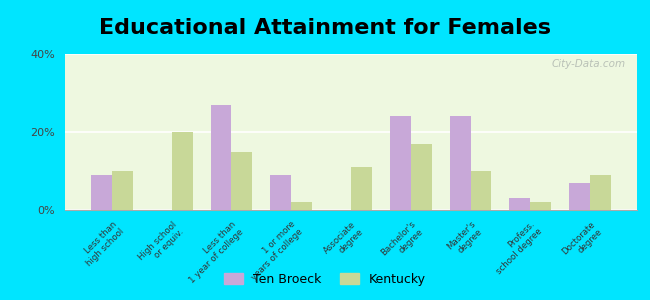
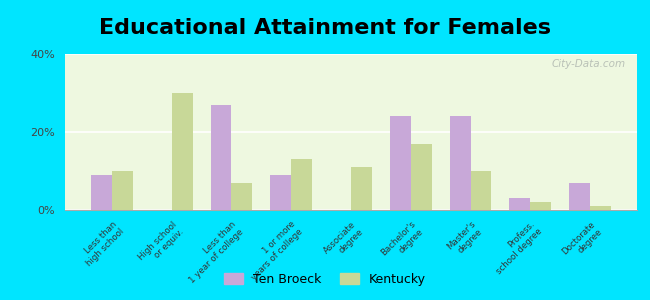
Kentucky/High school or equiv.: 20% -> 30%
Kentucky/Less than 1 year of college: 15% -> 7%
Kentucky/1 or more years of college: 2% -> 13%
Kentucky/Doctorate degree: 9% -> 1%
